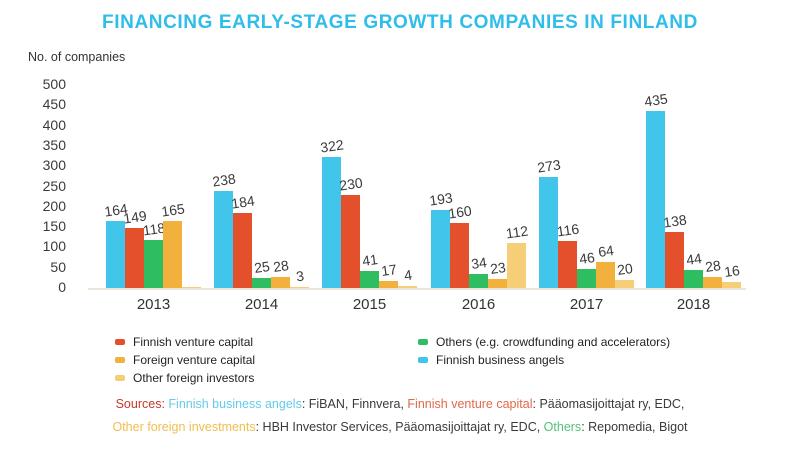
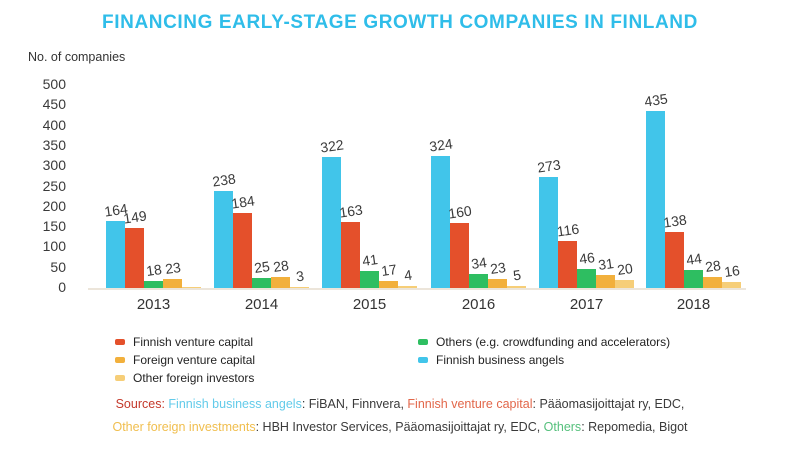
Others (e.g. crowdfunding and accelerators)/2013: 118 -> 18
Foreign venture capital/2013: 165 -> 23
Finnish venture capital/2015: 230 -> 163
Finnish business angels/2016: 193 -> 324
Other foreign investors/2016: 112 -> 5
Foreign venture capital/2017: 64 -> 31
